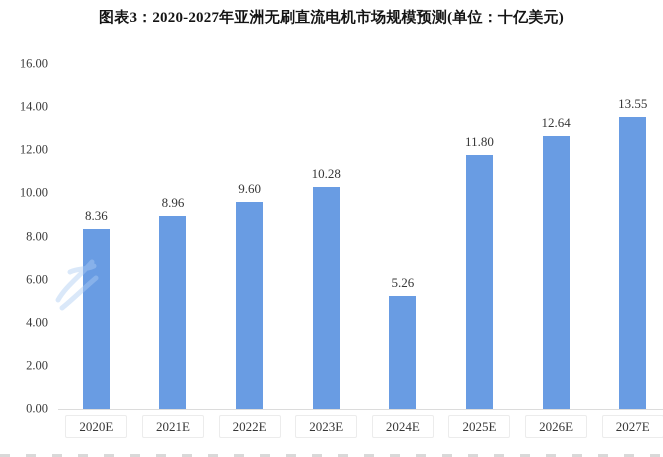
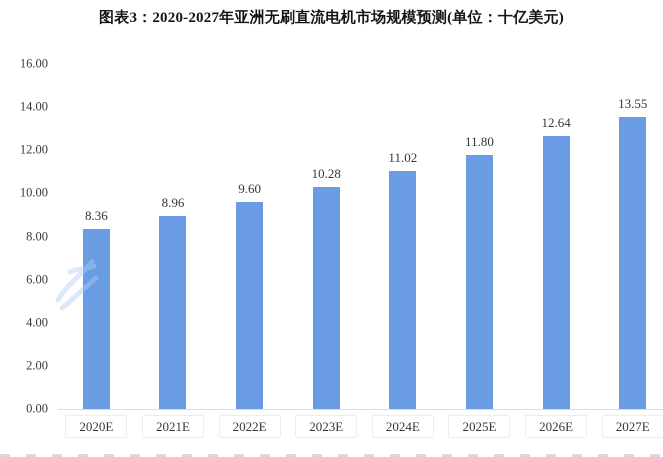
2024E: 5.26 -> 11.02
